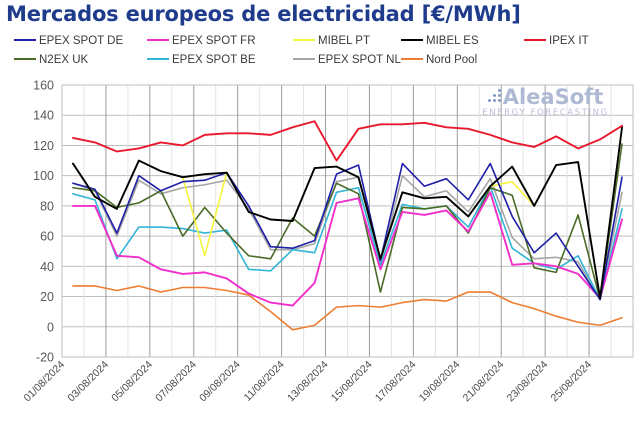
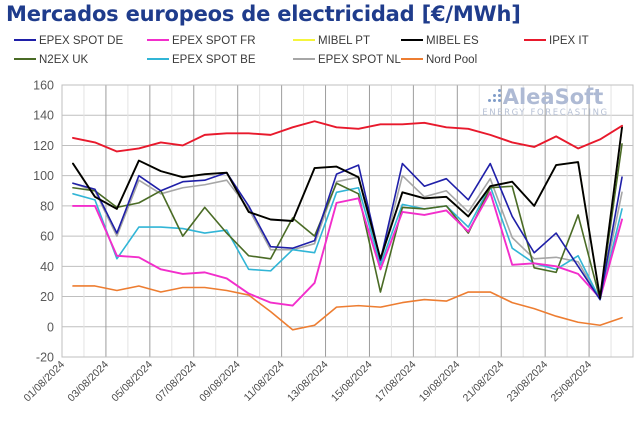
MIBEL PT/07/08/2024: 47 -> 101
IPEX IT/13/08/2024: 110 -> 132
MIBEL ES/21/08/2024: 106 -> 96
N2EX UK/21/08/2024: 87 -> 93
